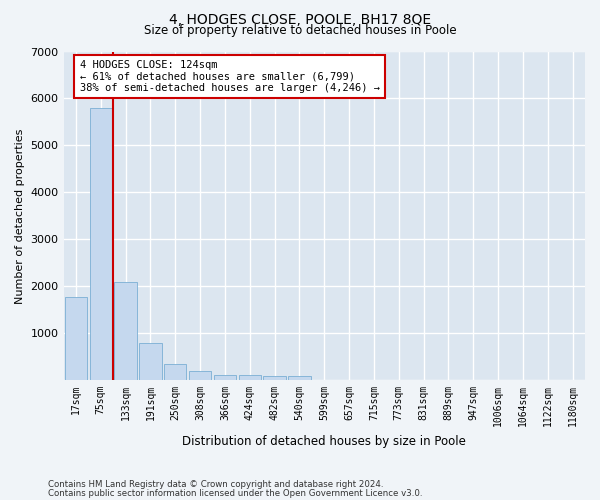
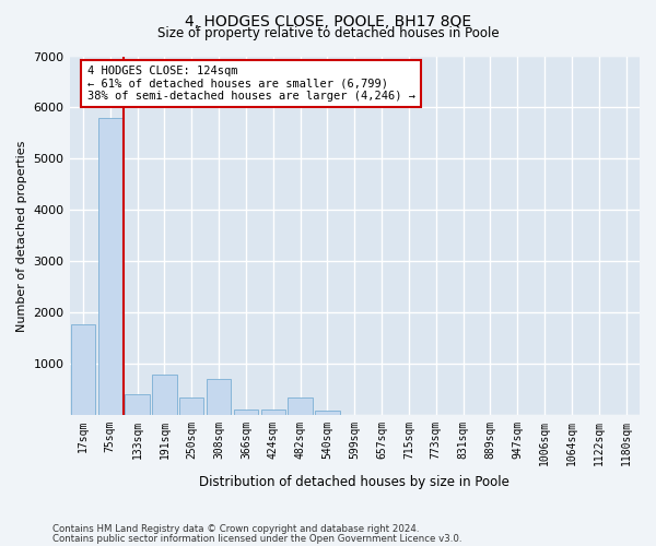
133sqm: 2090 -> 400
308sqm: 200 -> 700
482sqm: 100 -> 350
